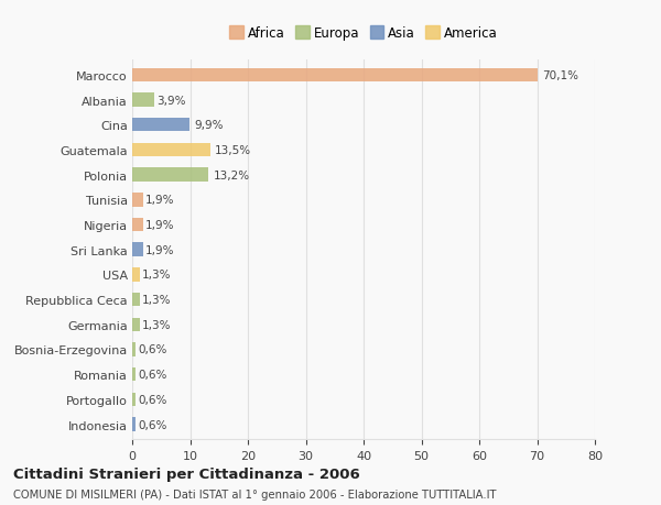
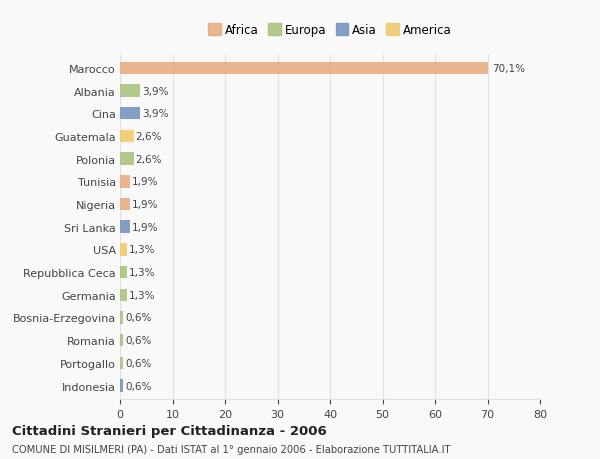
Cina: 9,9% -> 3,9%
Guatemala: 13,5% -> 2,6%
Polonia: 13,2% -> 2,6%
